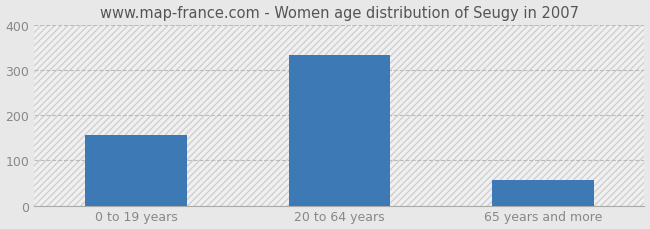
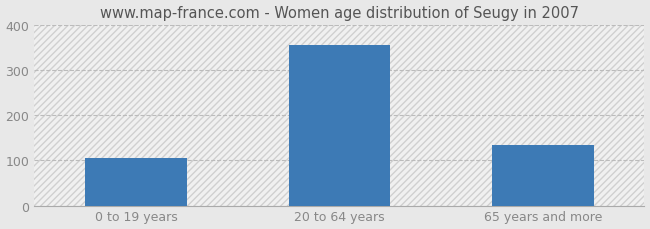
0 to 19 years: 157 -> 105
20 to 64 years: 333 -> 355
65 years and more: 57 -> 135
